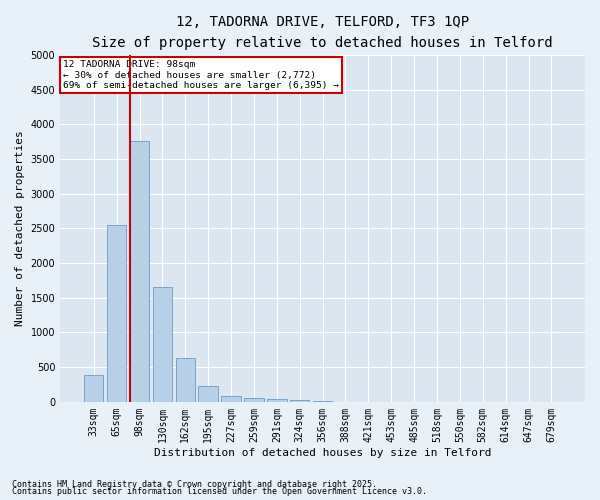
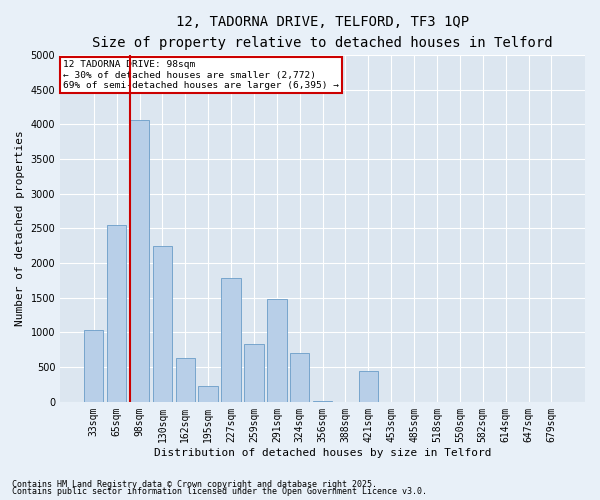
33sqm: 380 -> 1040
98sqm: 3760 -> 4060
130sqm: 1650 -> 2240
227sqm: 90 -> 1780
259sqm: 60 -> 840
291sqm: 40 -> 1480
324sqm: 20 -> 700
421sqm: 0 -> 440
